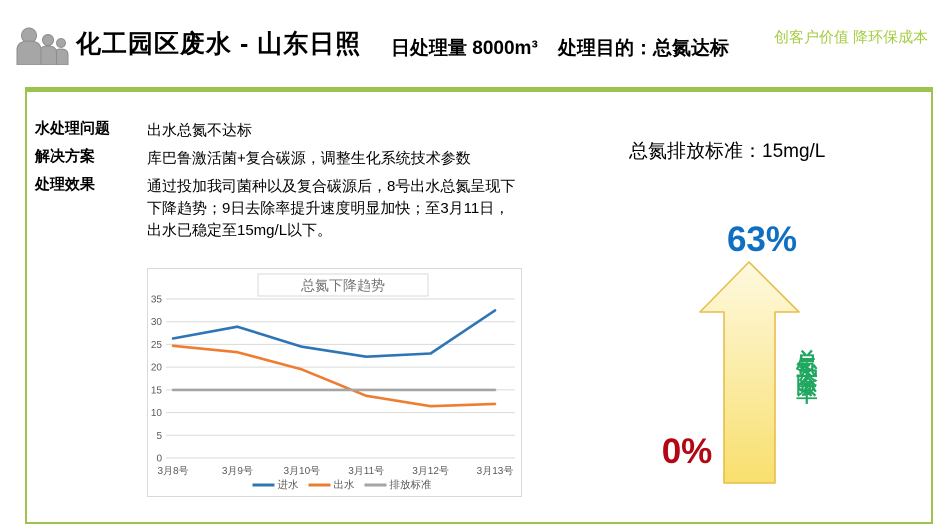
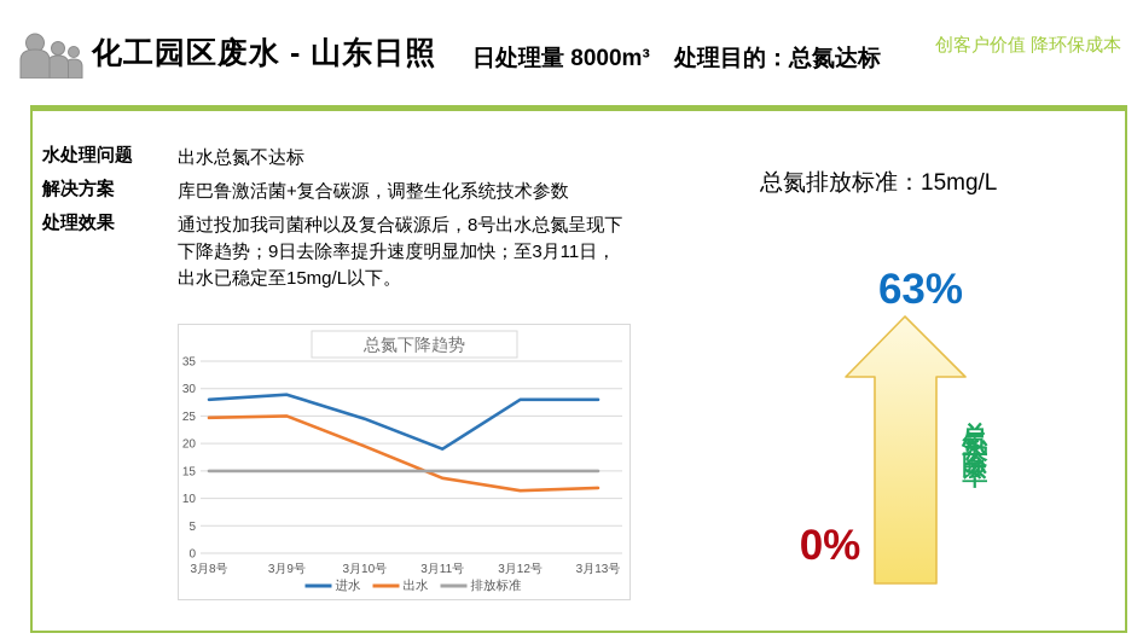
进水/3月8号: 26 -> 28
出水/3月9号: 23 -> 25
进水/3月11号: 22 -> 19
进水/3月12号: 23 -> 28
进水/3月13号: 32 -> 28
